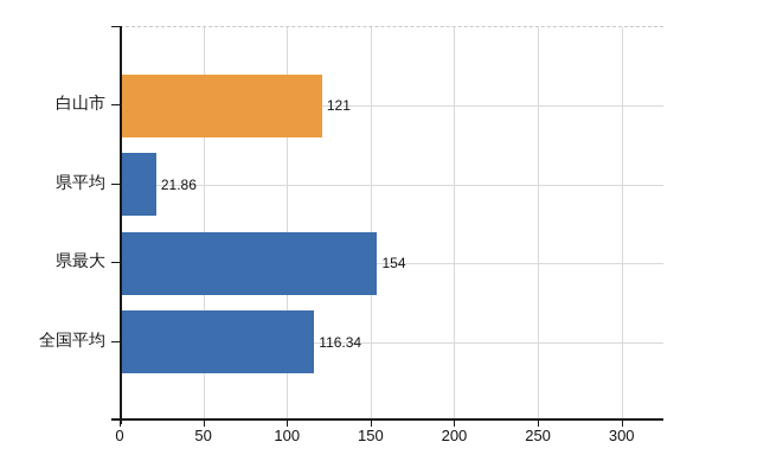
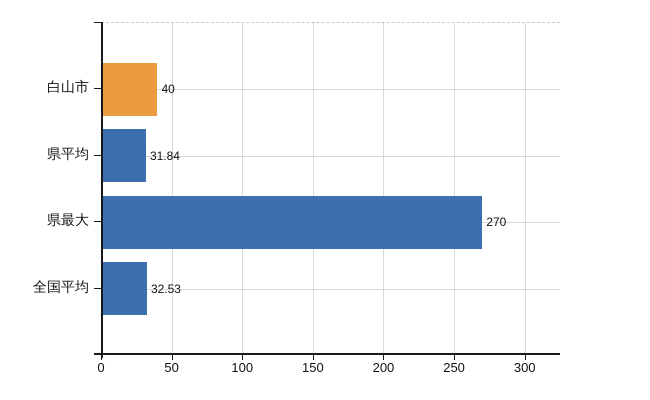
白山市: 121 -> 40
県平均: 21.86 -> 31.84
県最大: 154 -> 270
全国平均: 116.34 -> 32.53
